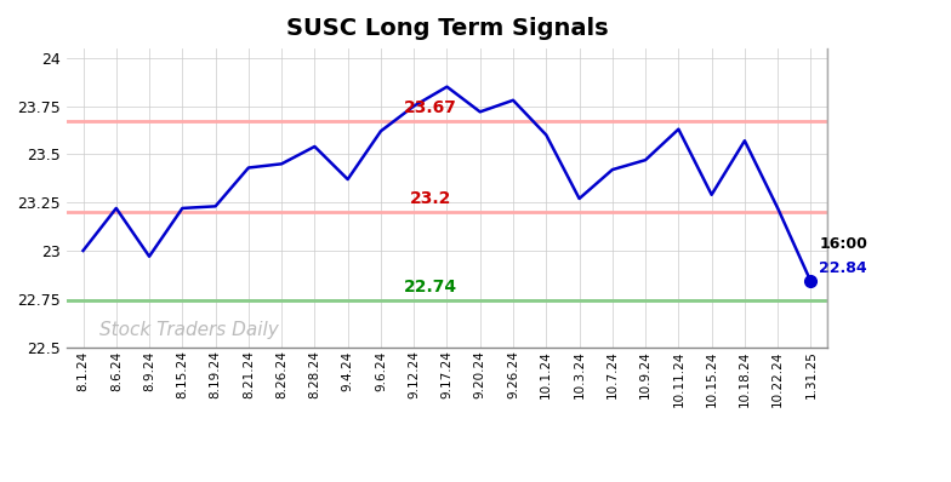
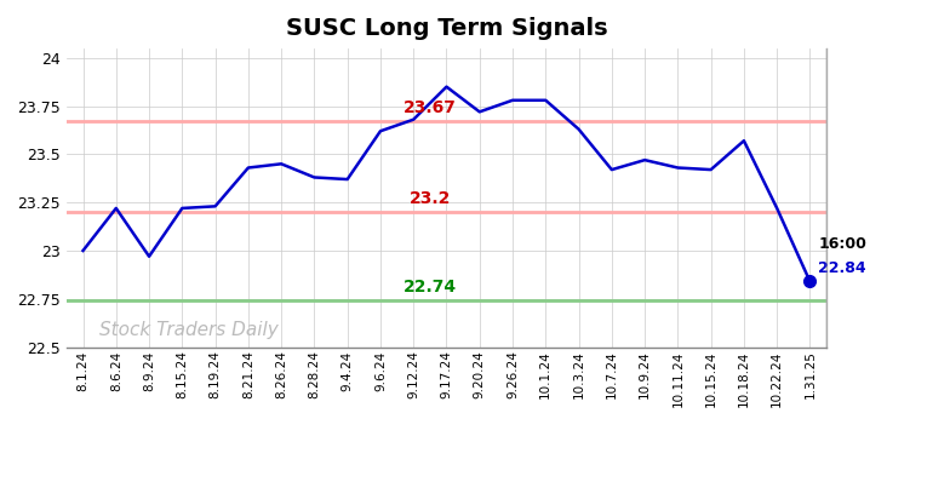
8.28.24: 23.54 -> 23.38
9.12.24: 23.75 -> 23.68
10.1.24: 23.60 -> 23.78
10.3.24: 23.27 -> 23.63
10.11.24: 23.63 -> 23.43
10.15.24: 23.29 -> 23.42
